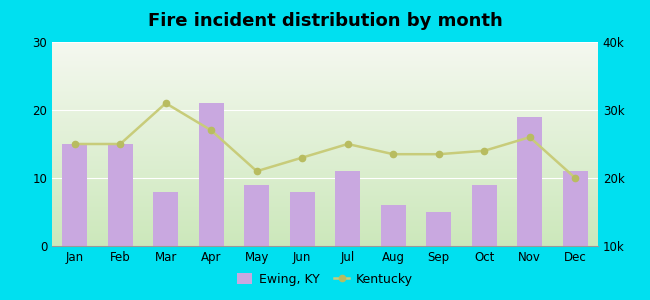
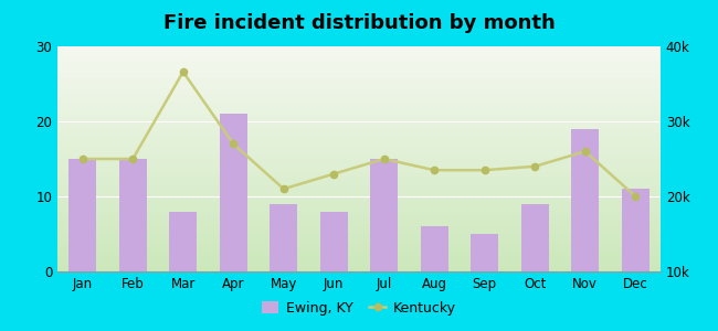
Kentucky/Mar: 31.0k -> 36.6k
Ewing, KY/Jul: 11 -> 15
